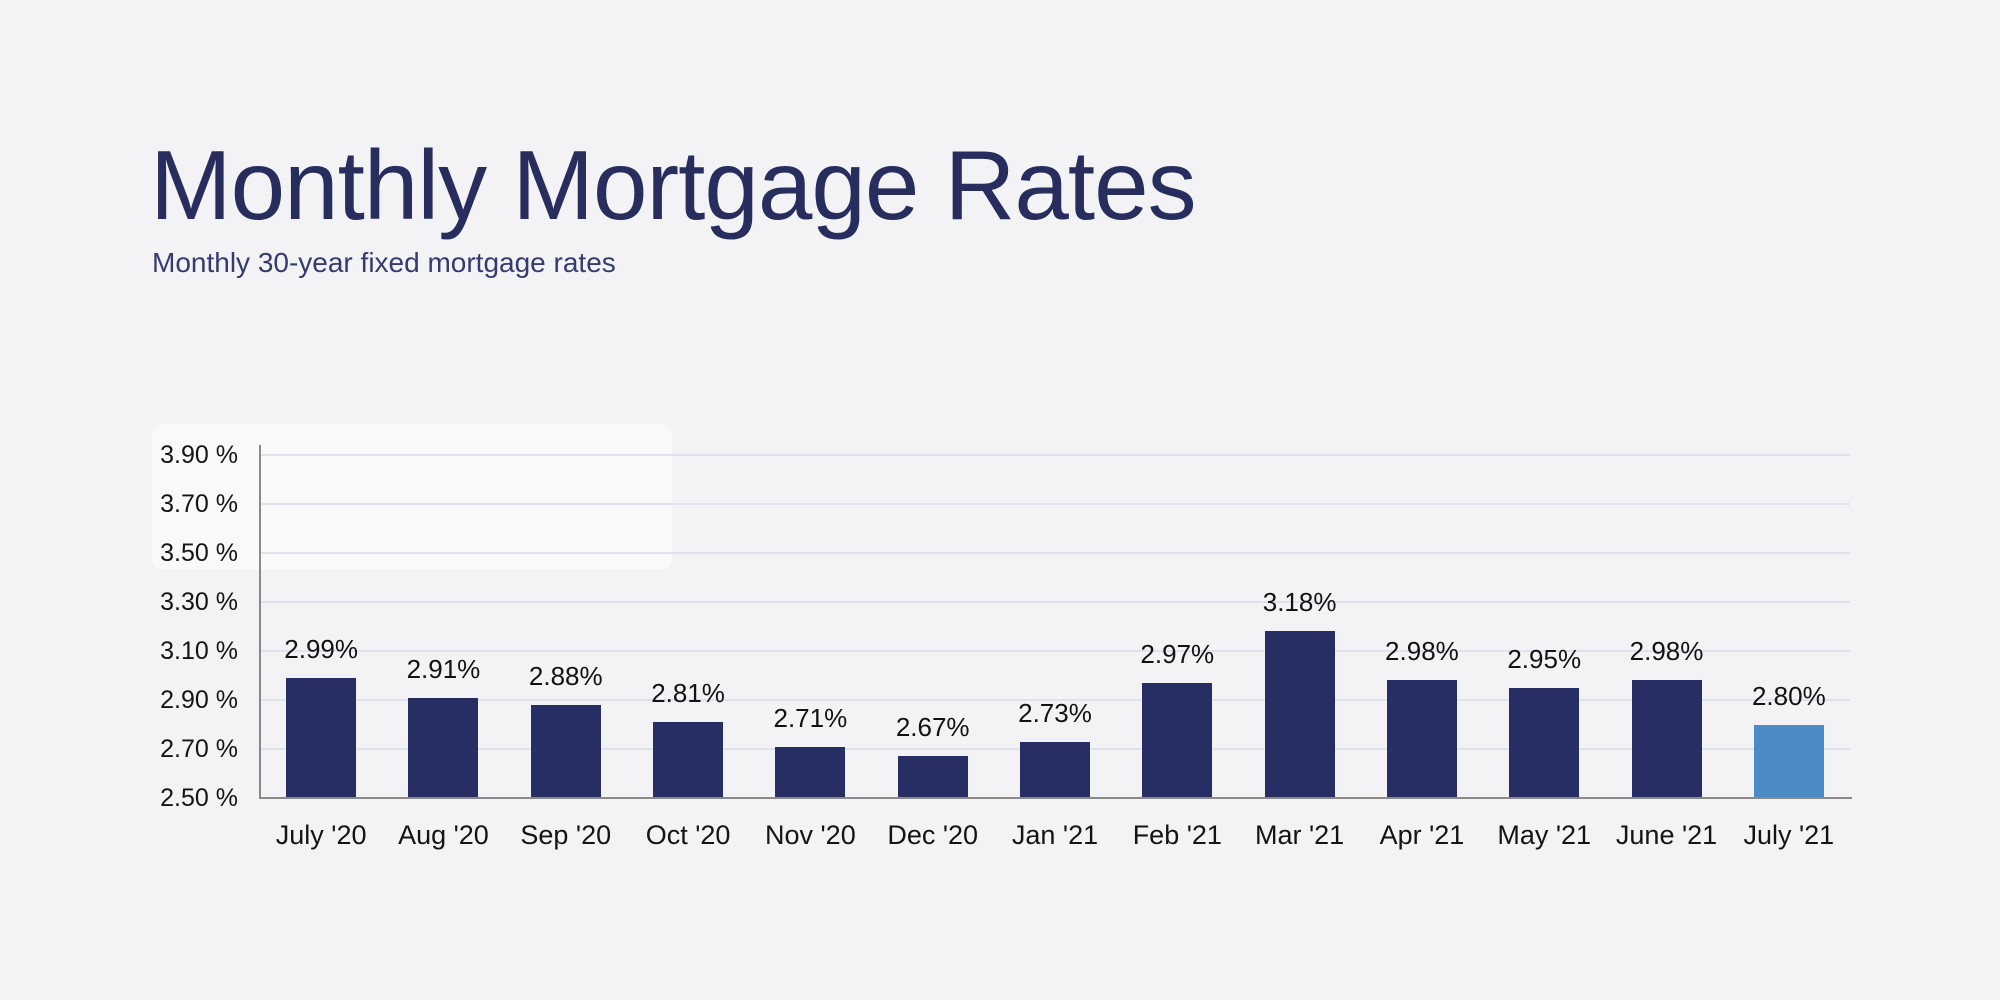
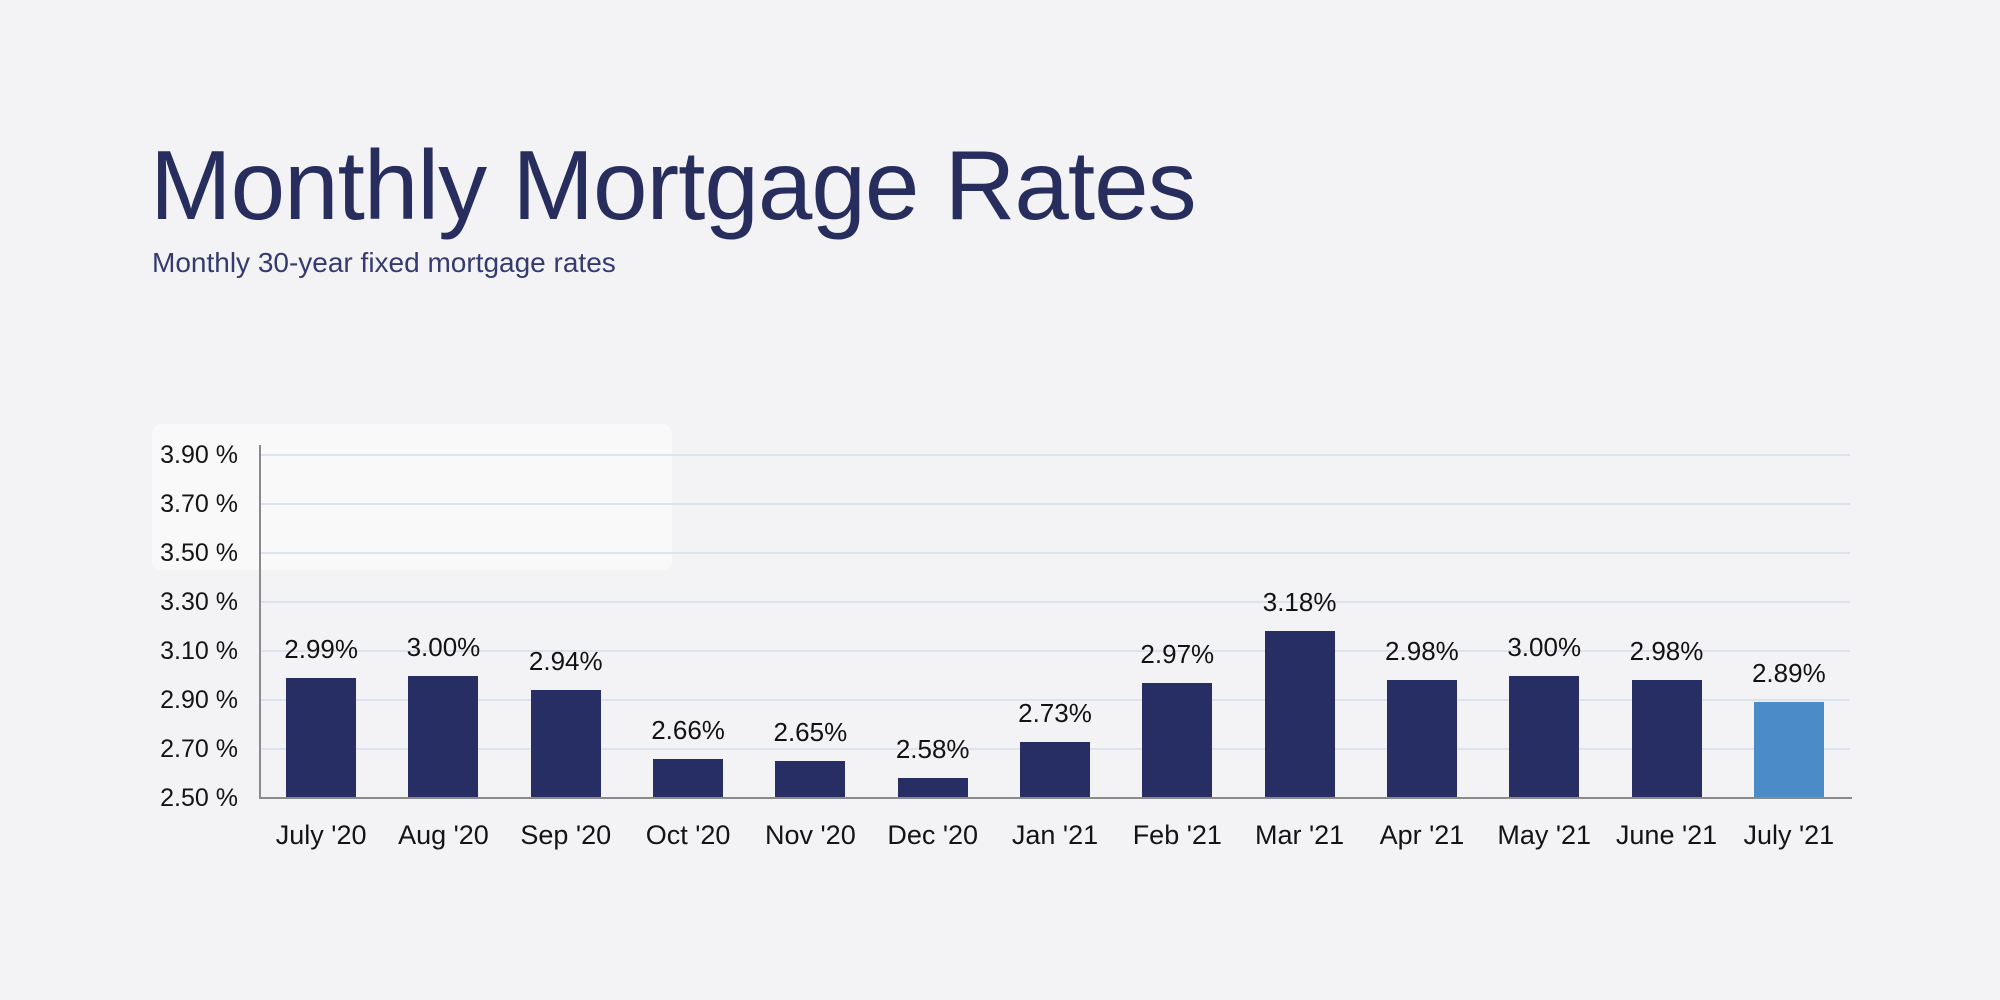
Aug '20: 2.91% -> 3.00%
Sep '20: 2.88% -> 2.94%
Oct '20: 2.81% -> 2.66%
Nov '20: 2.71% -> 2.65%
Dec '20: 2.67% -> 2.58%
May '21: 2.95% -> 3.00%
July '21: 2.80% -> 2.89%
